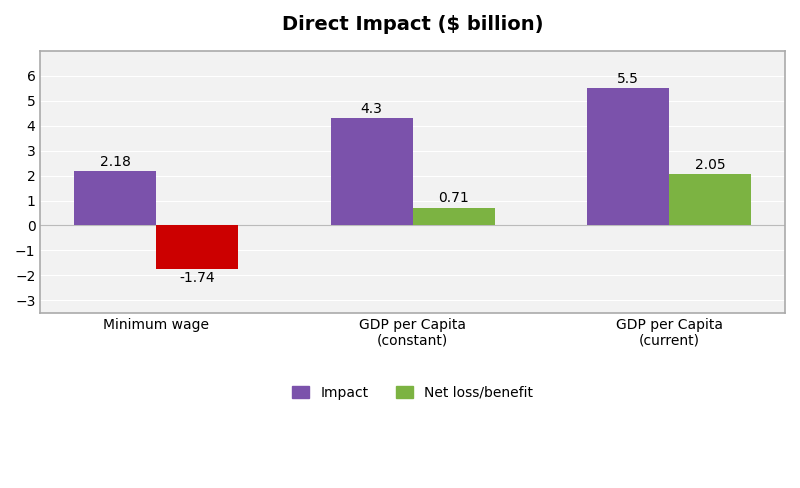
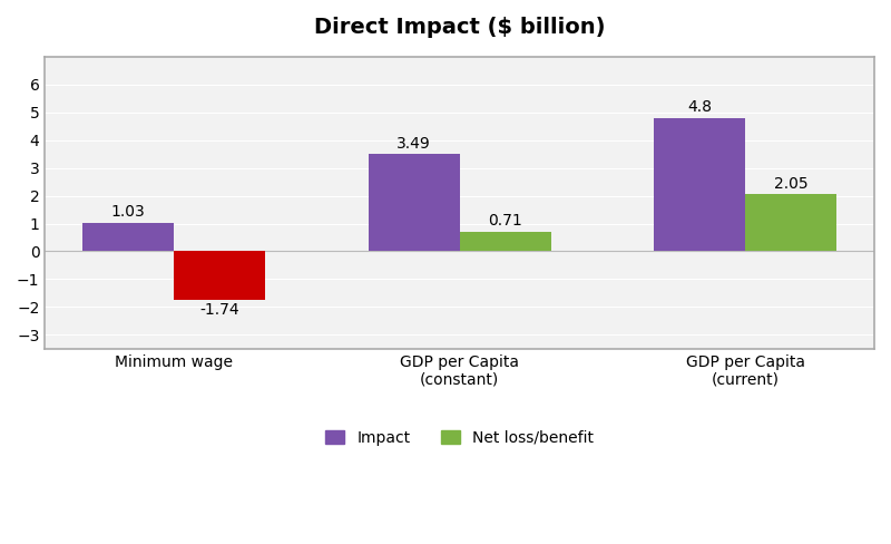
Impact/Minimum wage: 2.18 -> 1.03
Impact/GDP per Capita (constant): 4.3 -> 3.49
Impact/GDP per Capita (current): 5.5 -> 4.8
